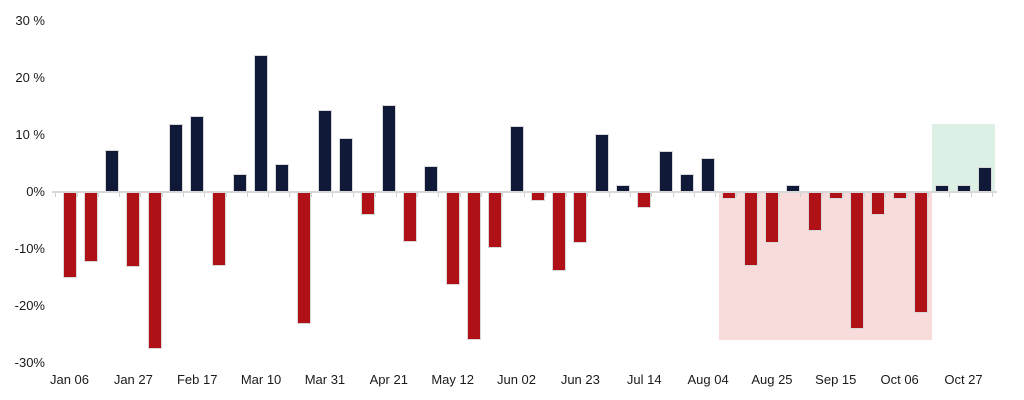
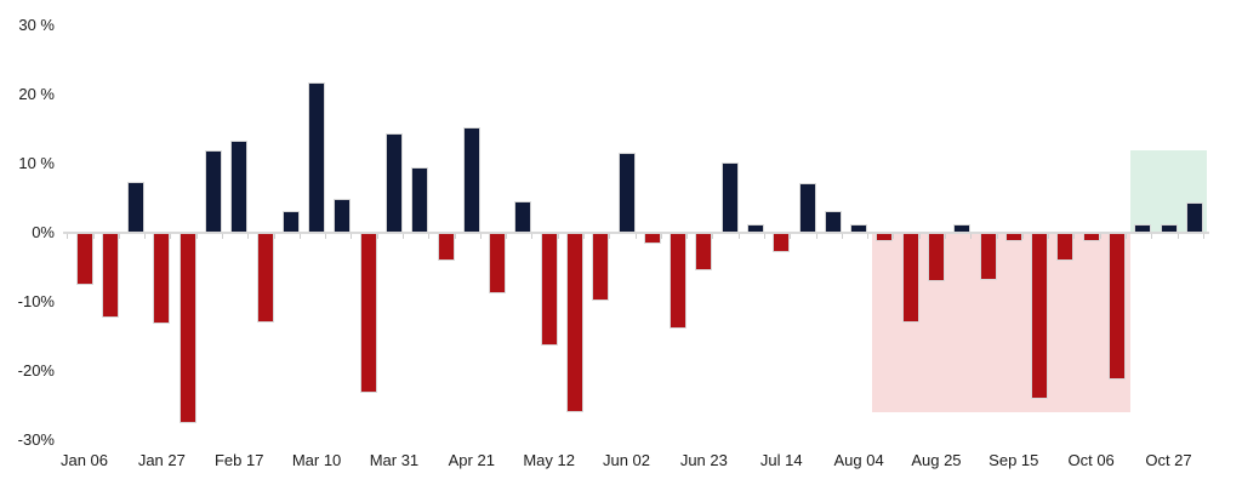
Jan 06: -15% -> -8%
Mar 10: 24% -> 22%
Jun 23: -9% -> -6%
Aug 04: 6% -> 1%
Aug 25: -9% -> -7%
